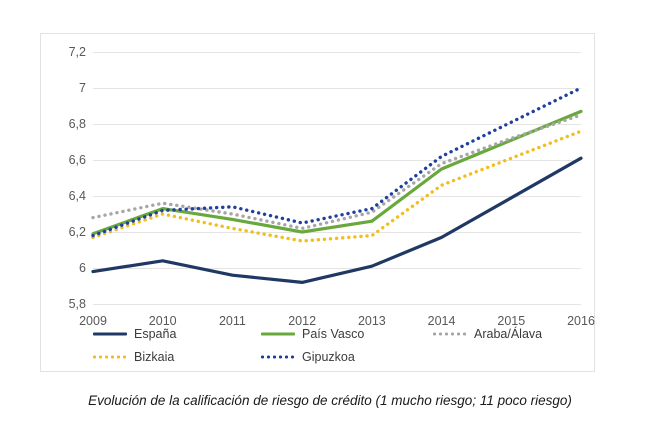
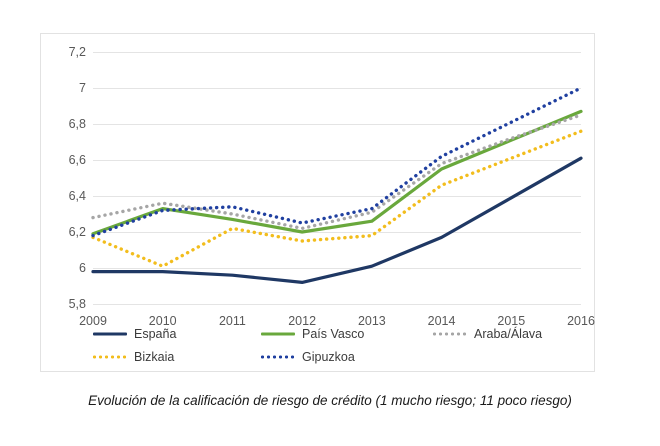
España/2010: 6,04 -> 5,98
Bizkaia/2010: 6,30 -> 6,01
